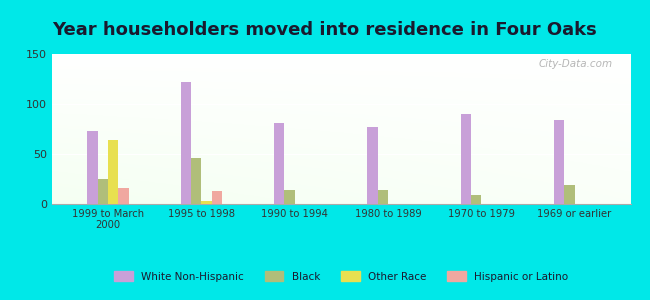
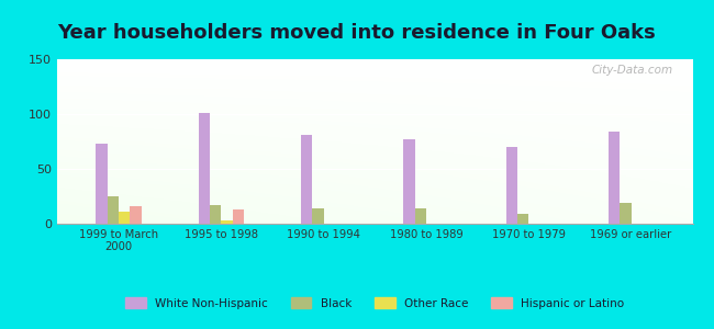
Other Race/1999 to March 2000: 64 -> 11
White Non-Hispanic/1995 to 1998: 122 -> 101
Black/1995 to 1998: 46 -> 17
White Non-Hispanic/1970 to 1979: 90 -> 70
